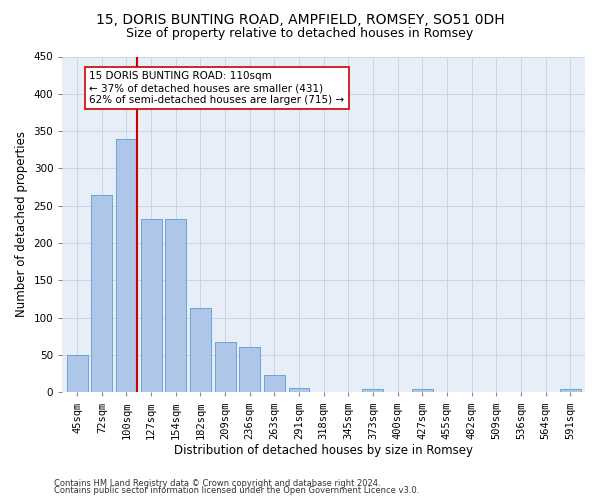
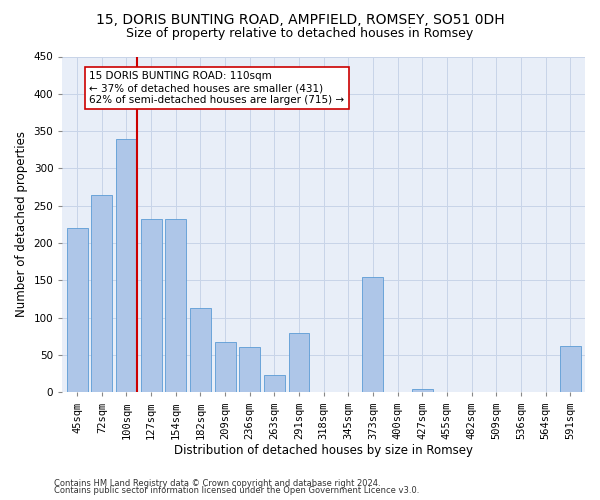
45sqm: 50 -> 220
291sqm: 6 -> 80
373sqm: 5 -> 154
591sqm: 5 -> 62
